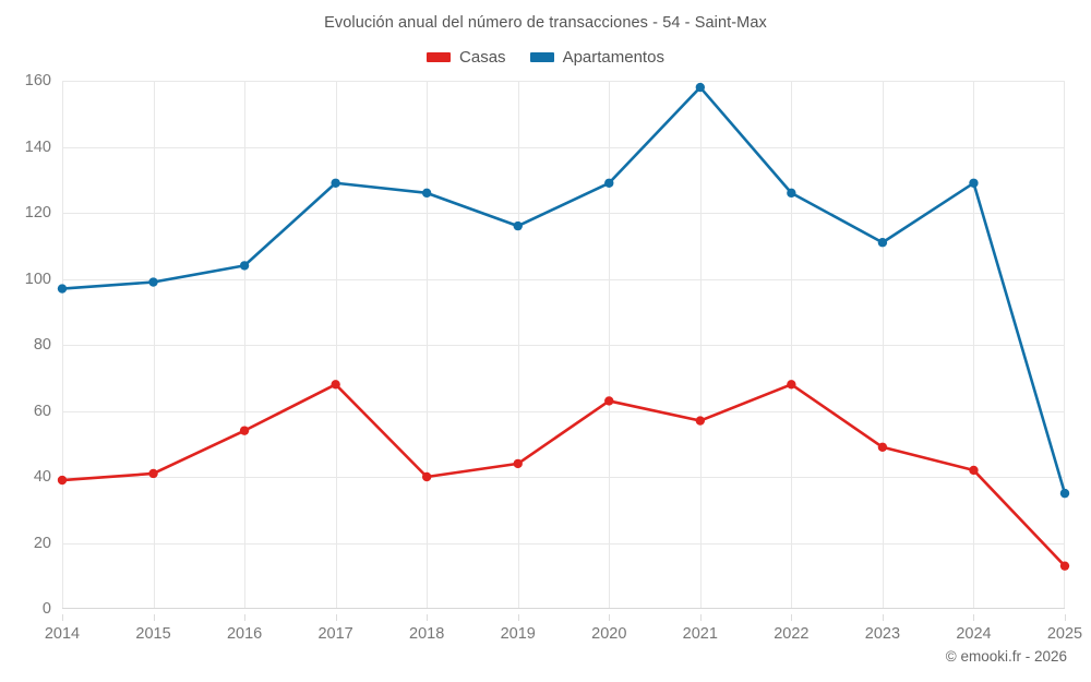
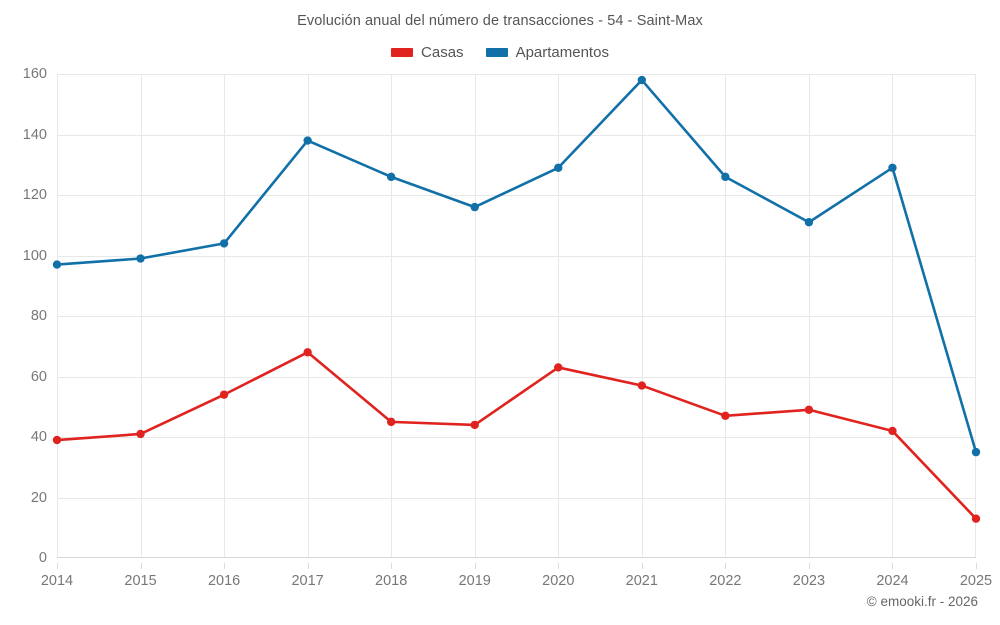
Apartamentos/2017: 129 -> 138
Casas/2018: 40 -> 45
Casas/2022: 68 -> 47
